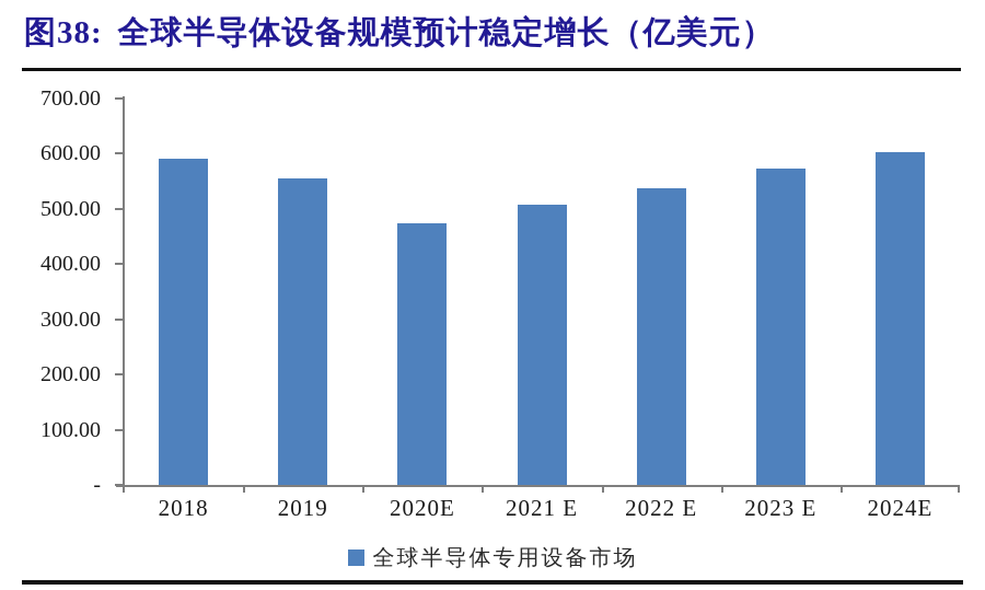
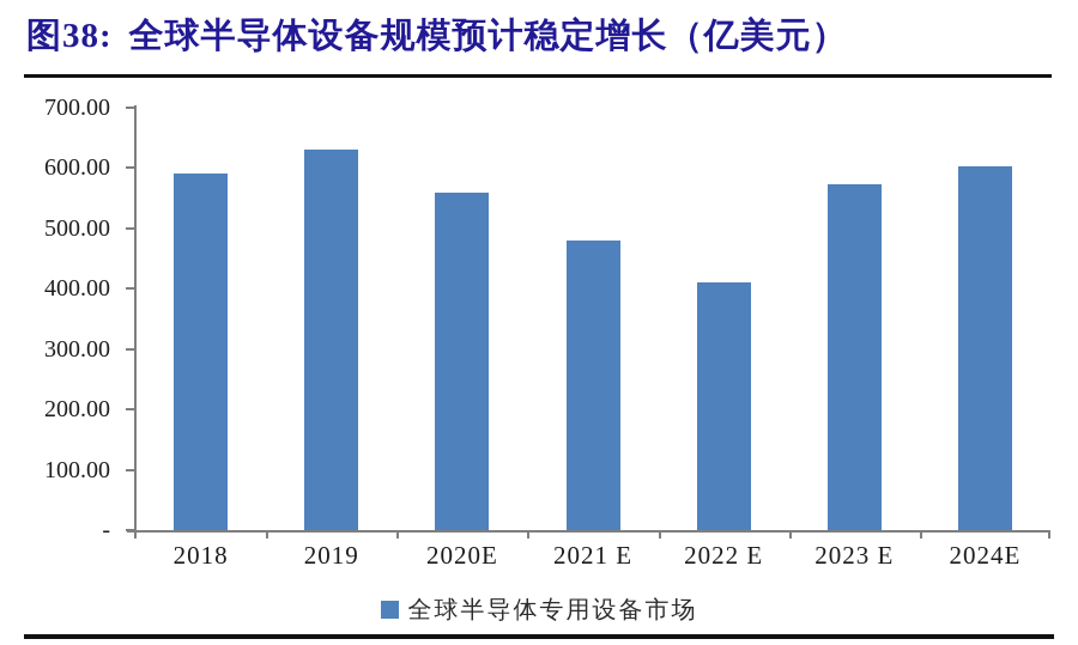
2019: 560 -> 630
2020E: 470 -> 560
2021 E: 510 -> 480
2022 E: 540 -> 410
